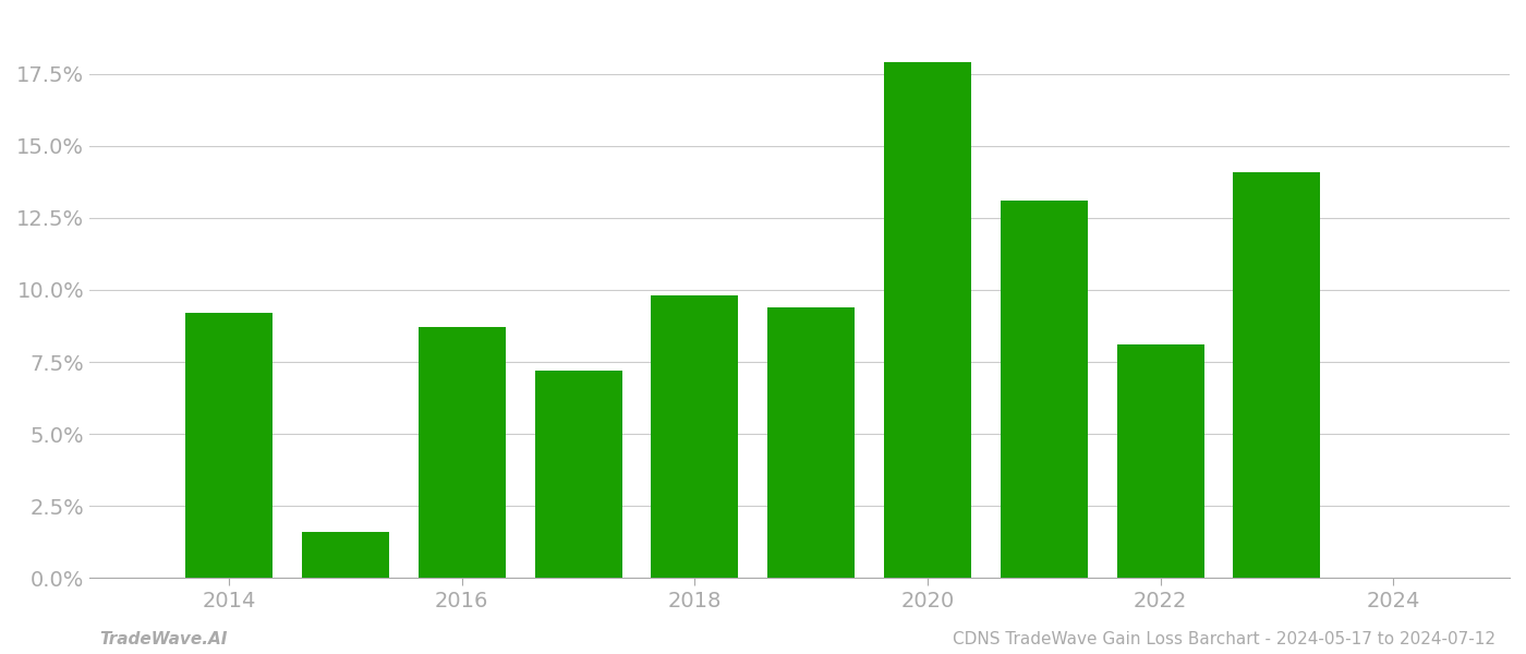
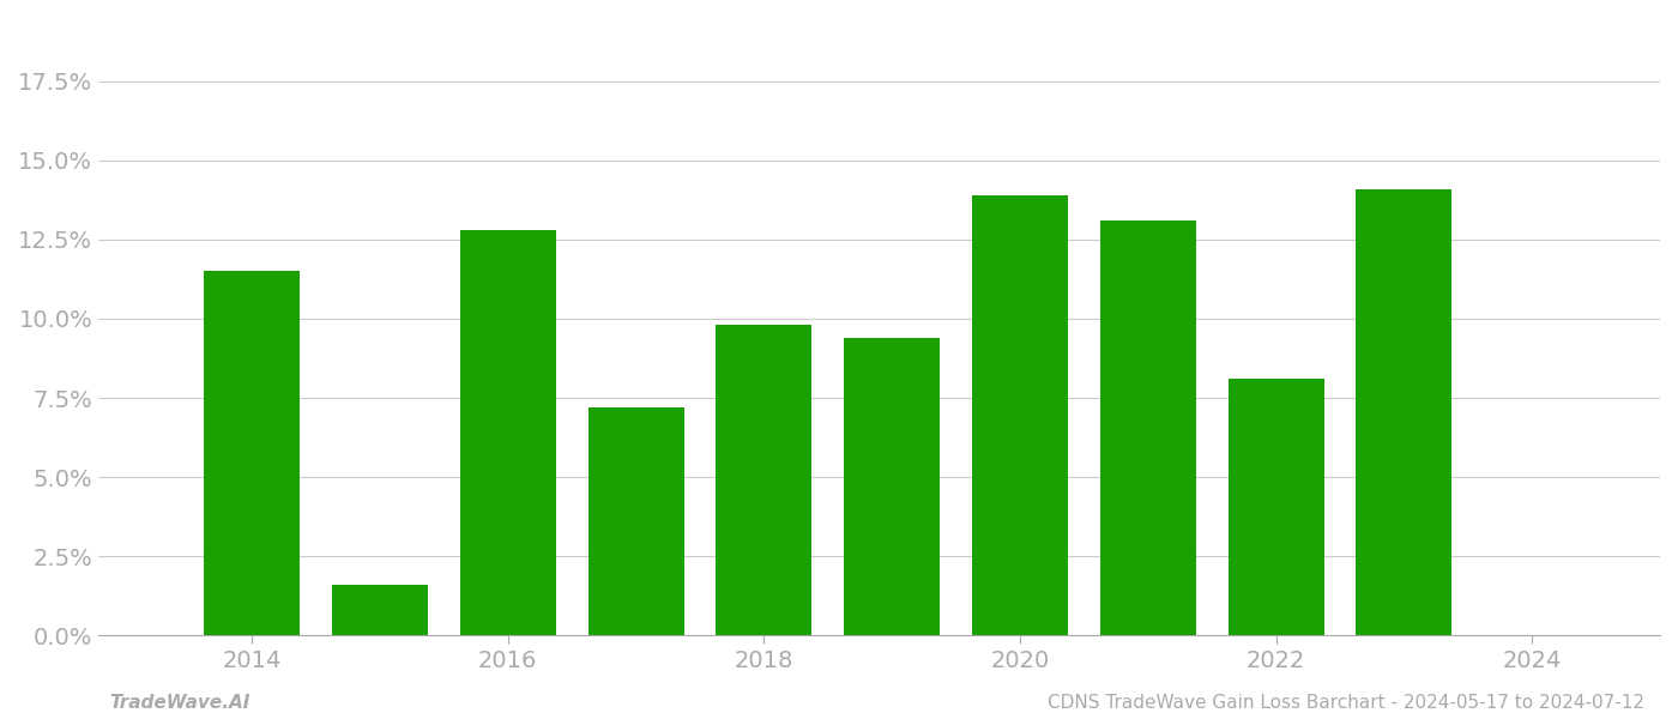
2014: 9.2% -> 11.5%
2016: 8.7% -> 12.8%
2020: 17.9% -> 13.9%
